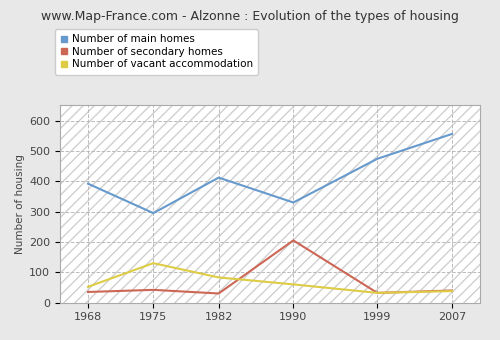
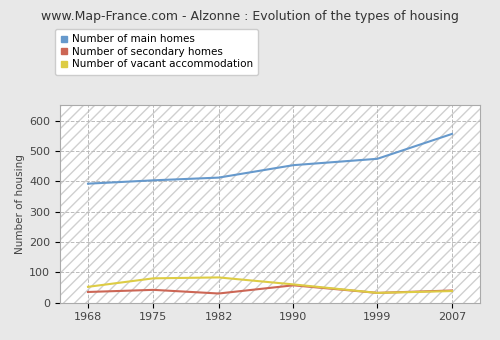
Number of main homes/1975: 295 -> 403
Number of vacant accommodation/1975: 130 -> 80
Number of main homes/1990: 330 -> 453
Number of secondary homes/1990: 205 -> 57
